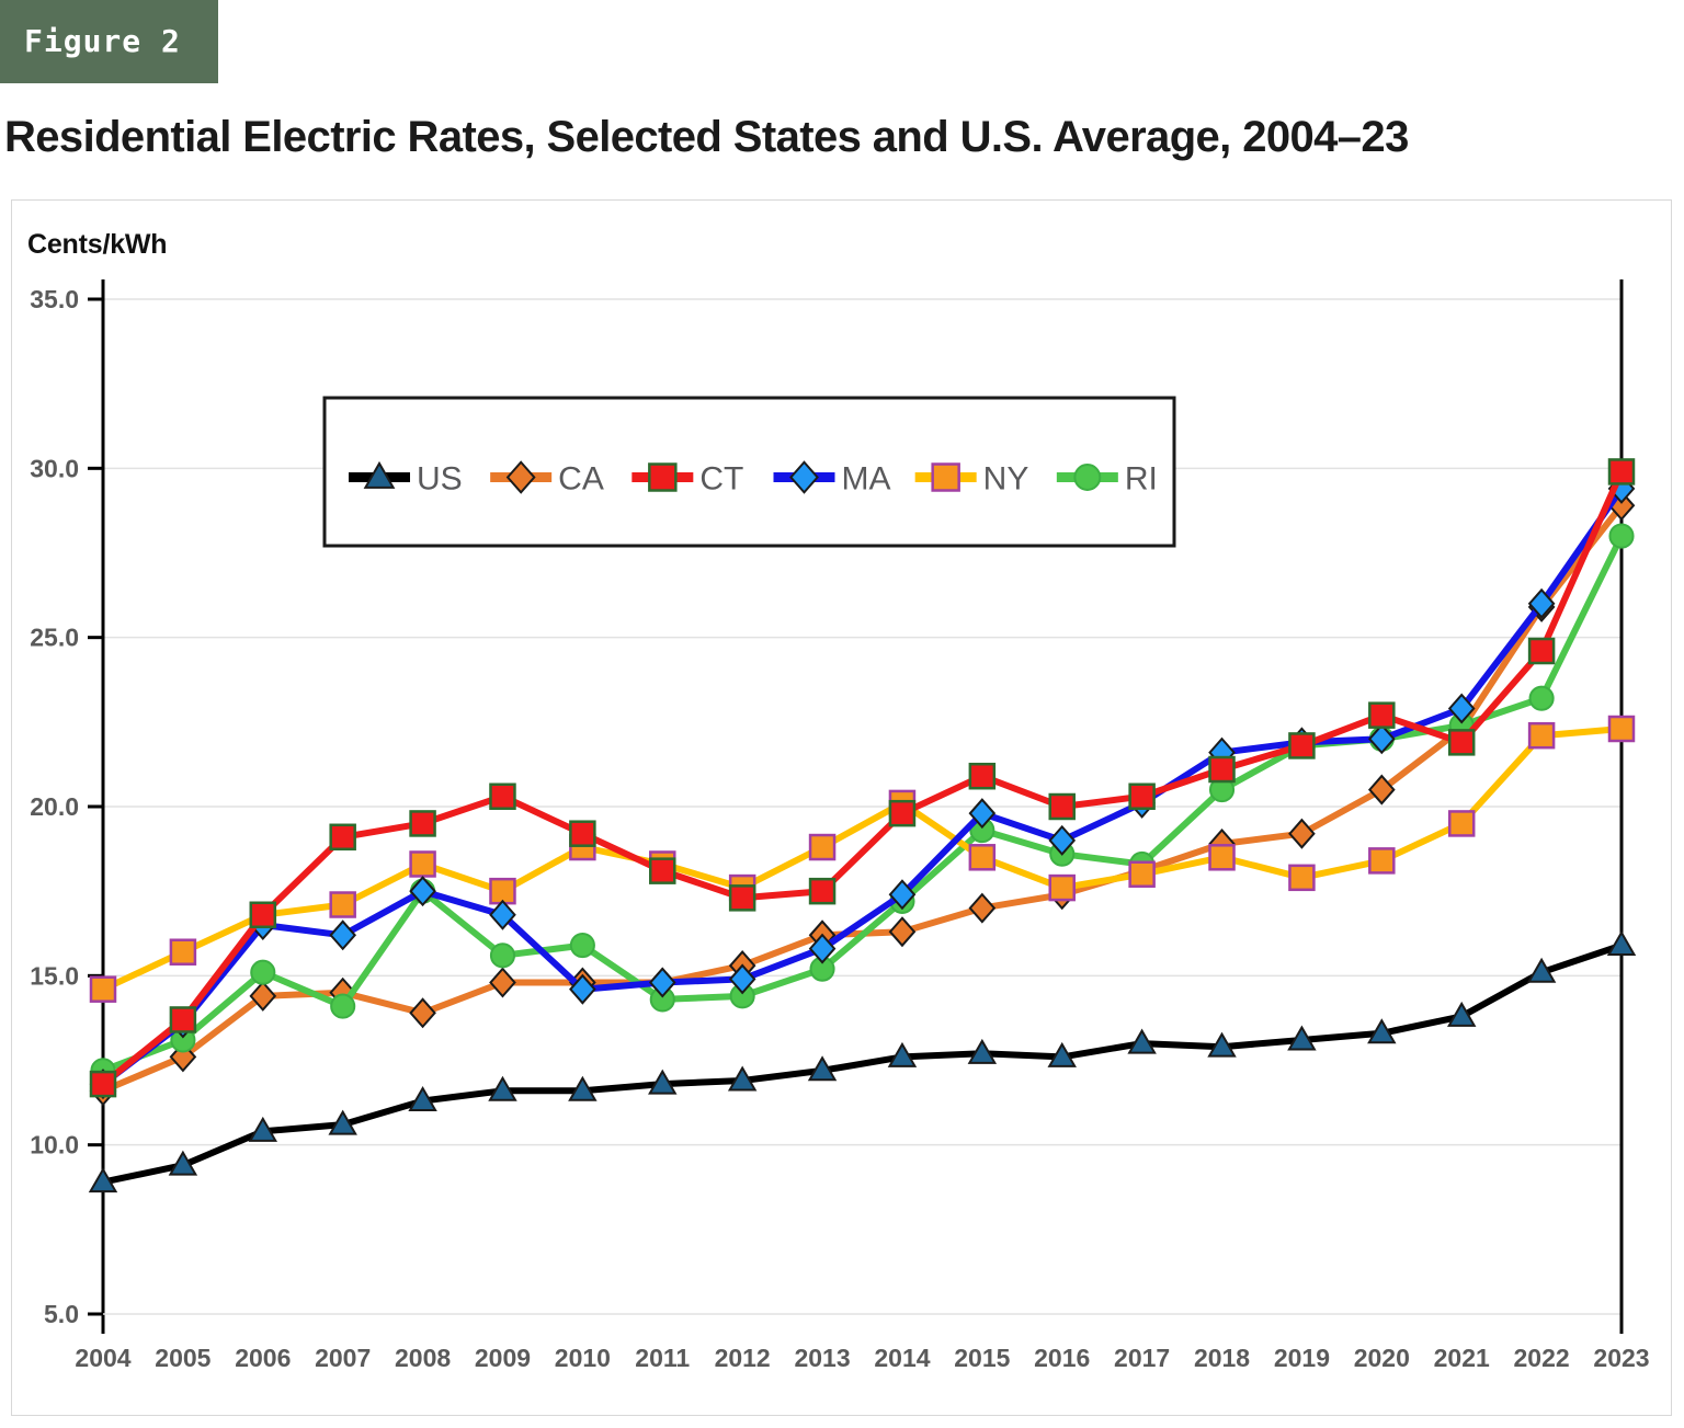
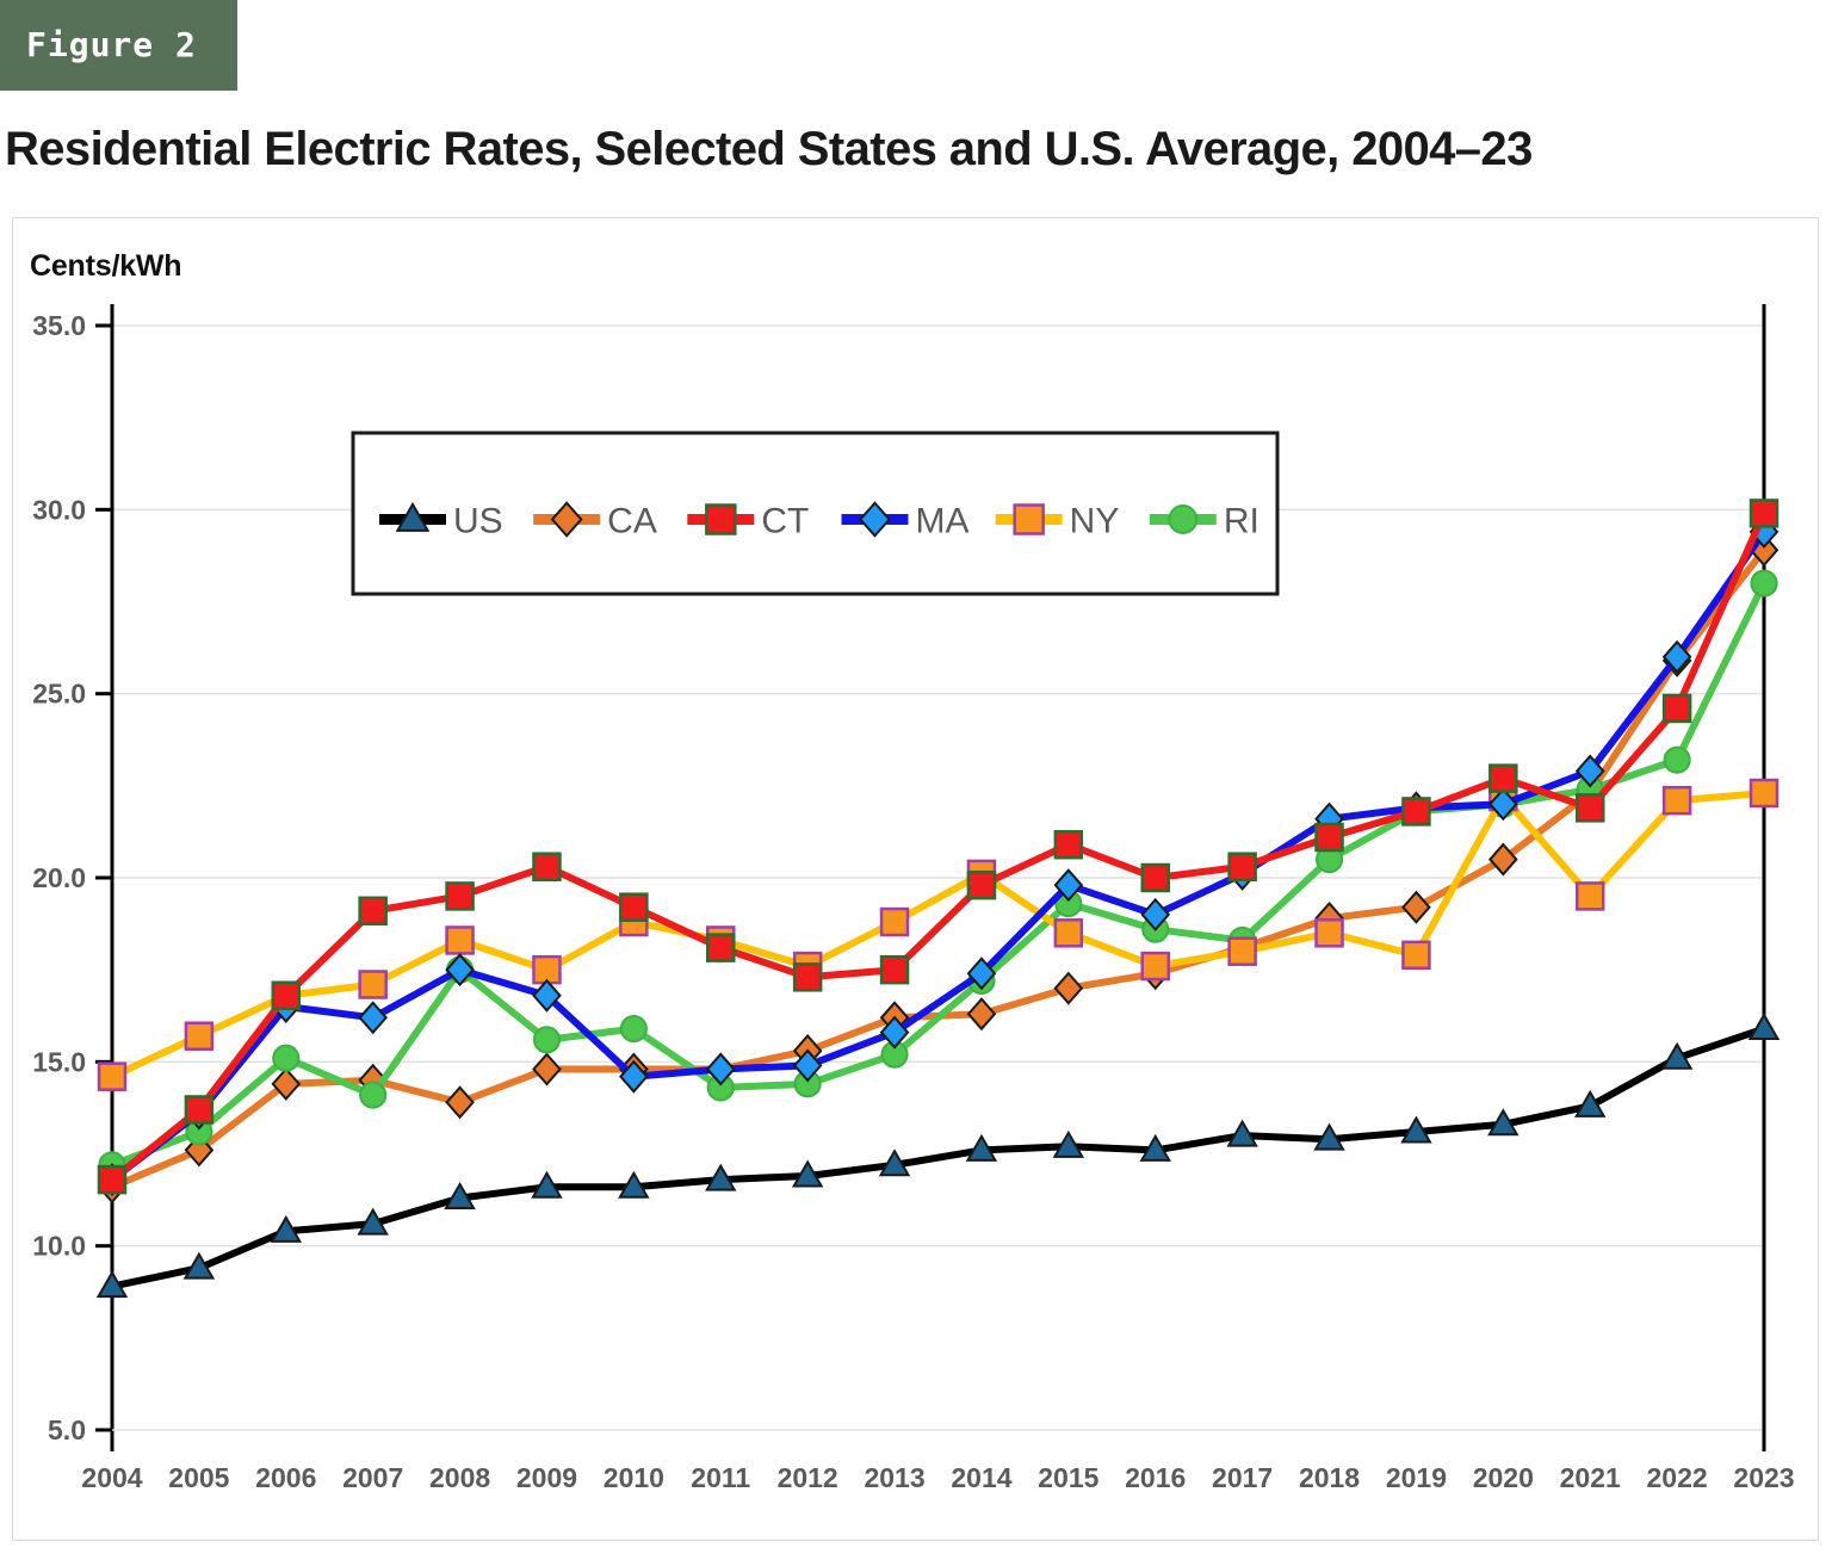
NY/2020: 18.4 -> 22.2
